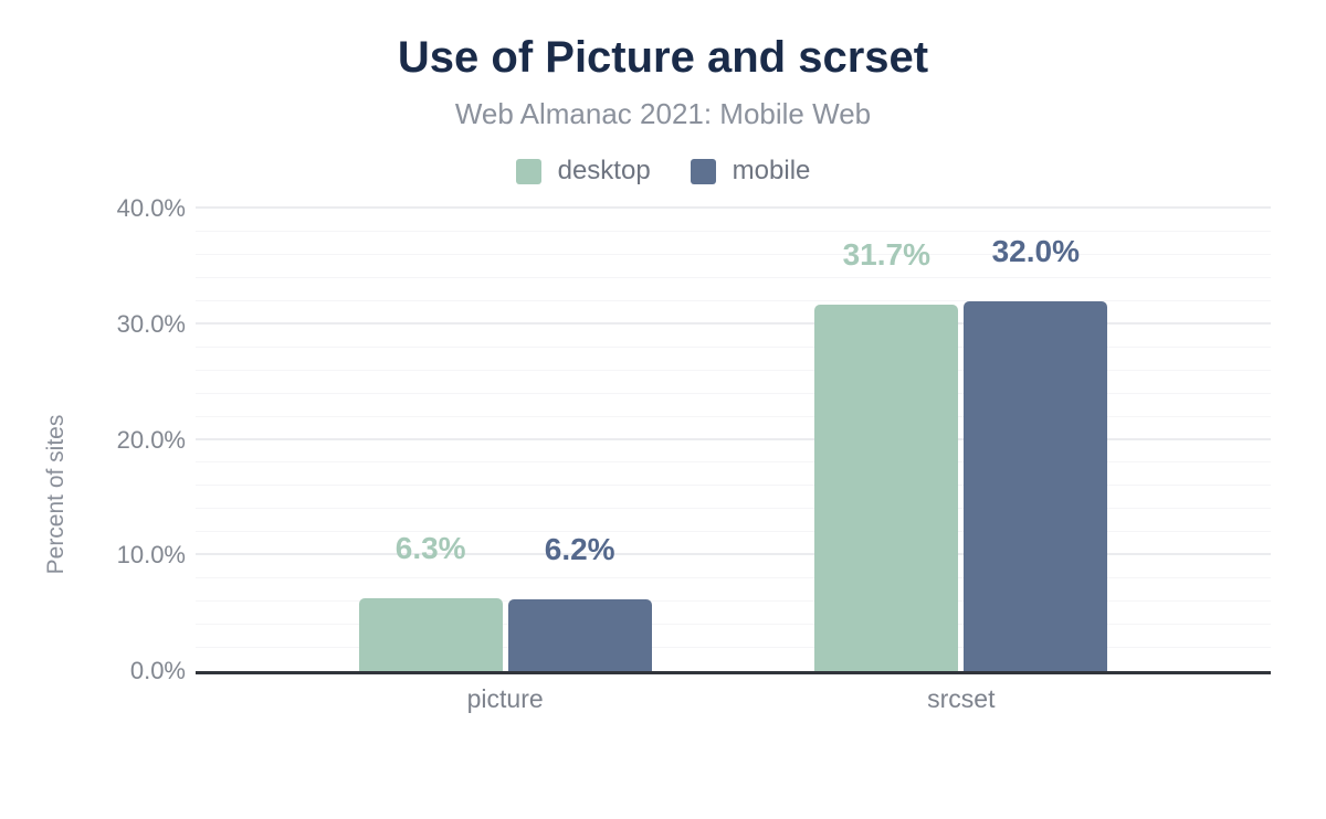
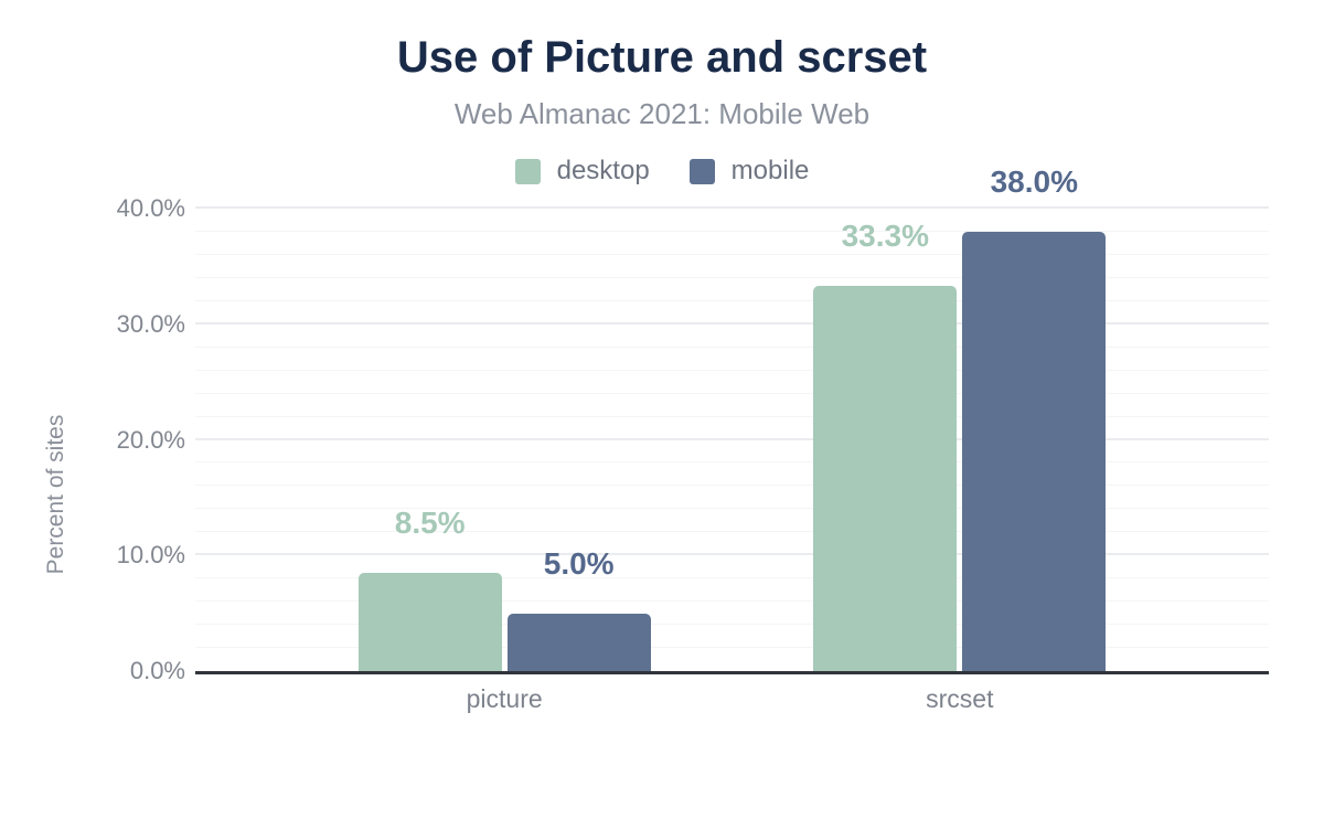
desktop/picture: 6.3% -> 8.5%
mobile/picture: 6.2% -> 5.0%
desktop/srcset: 31.7% -> 33.3%
mobile/srcset: 32.0% -> 38.0%
